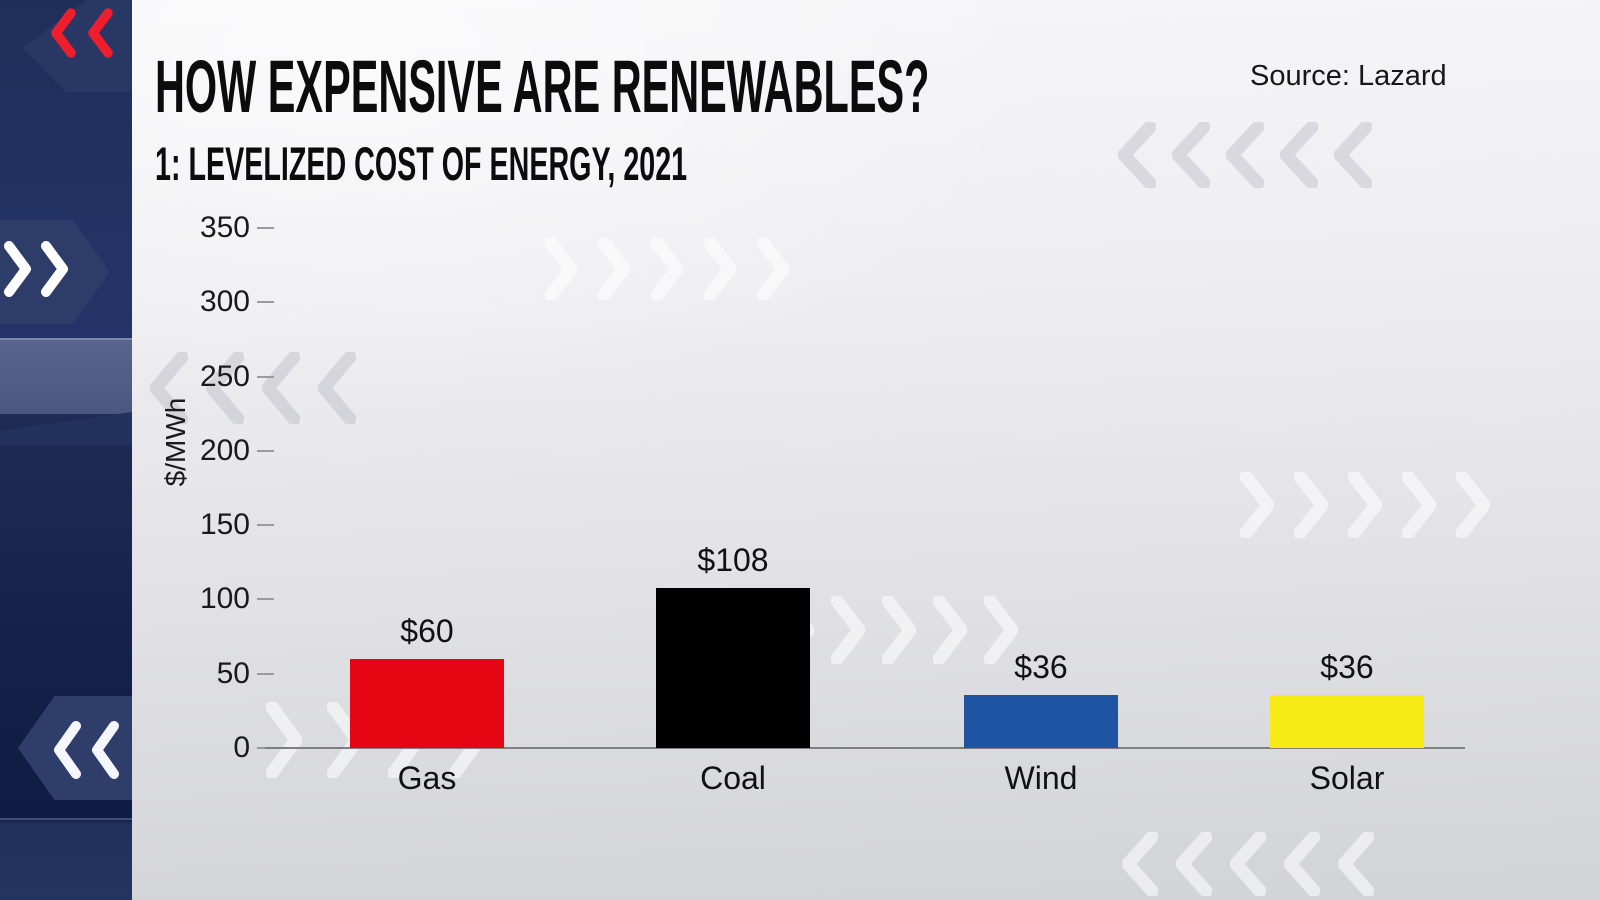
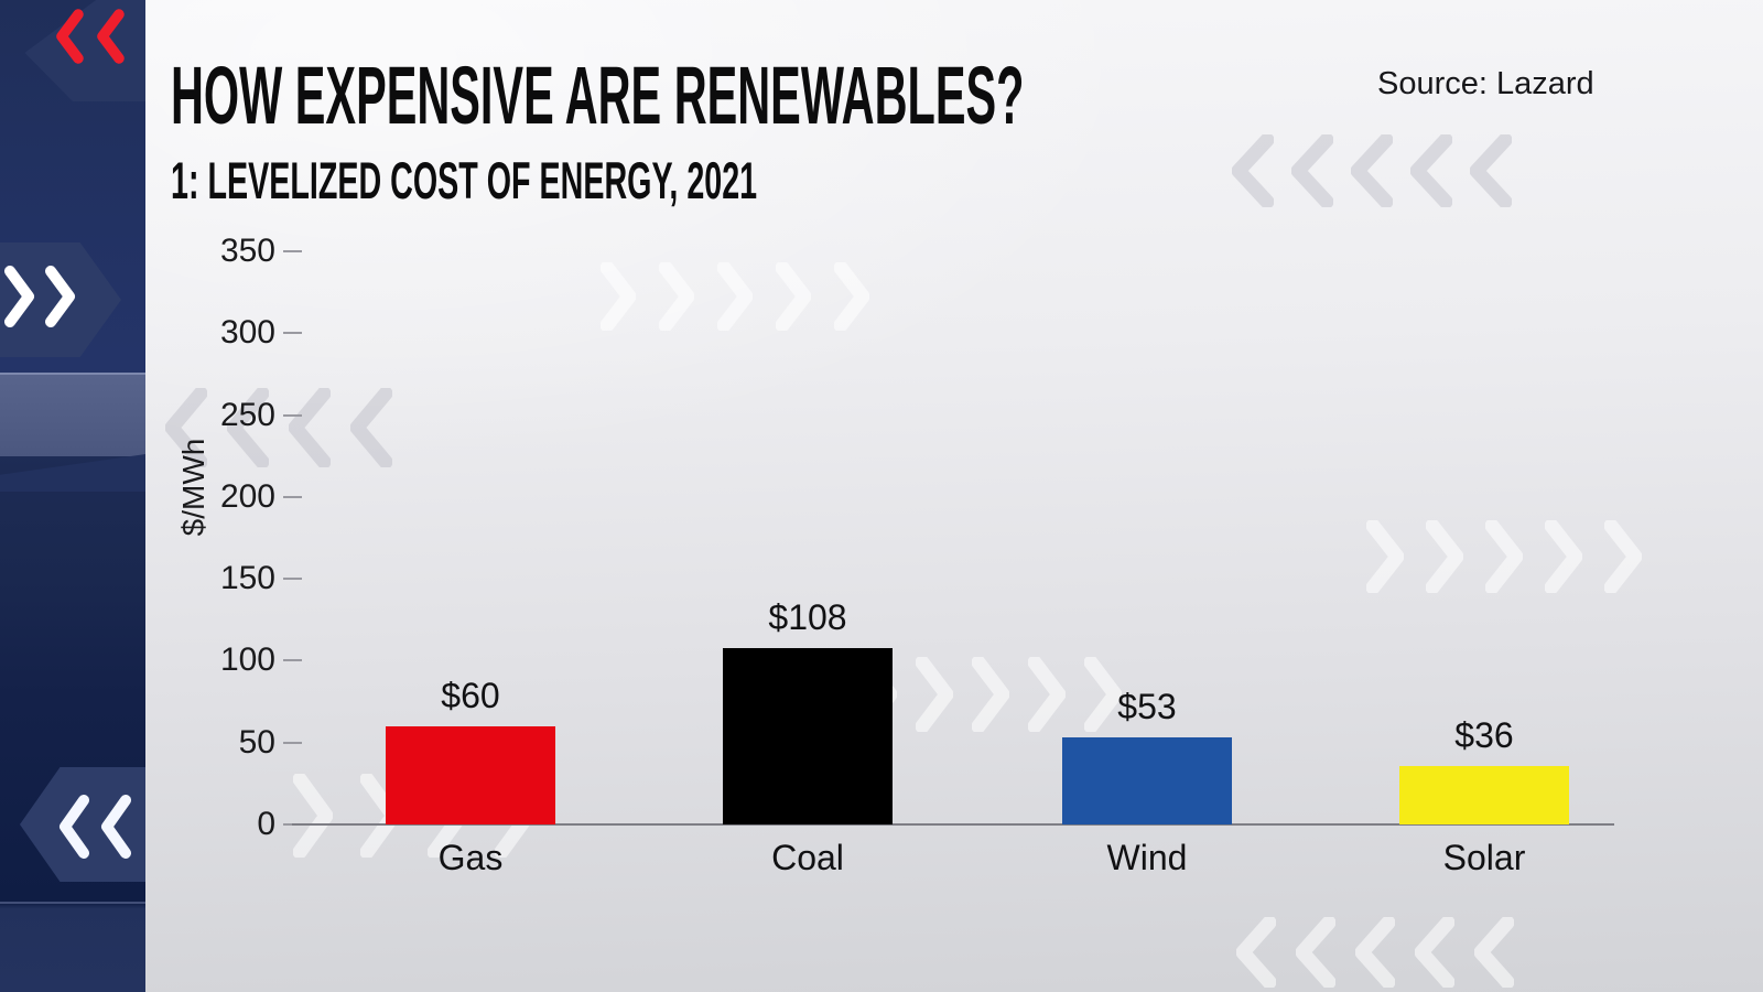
Wind: $36 -> $53
